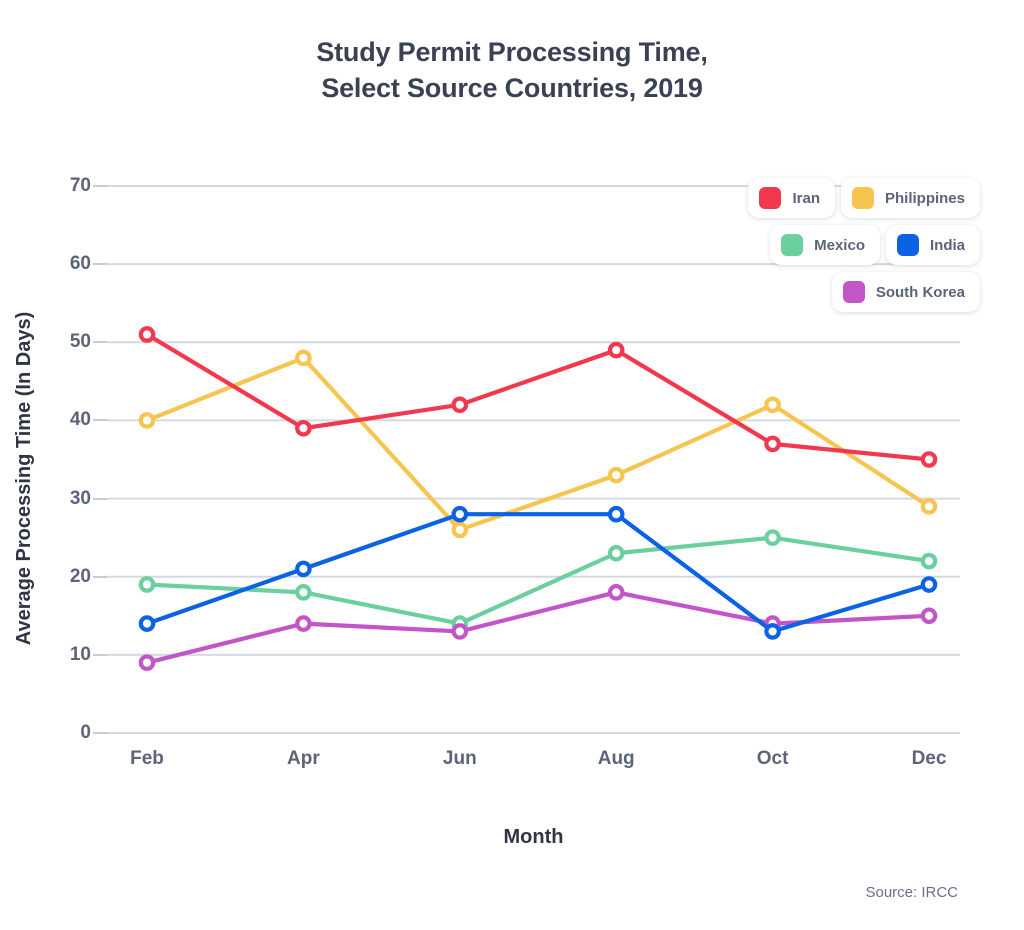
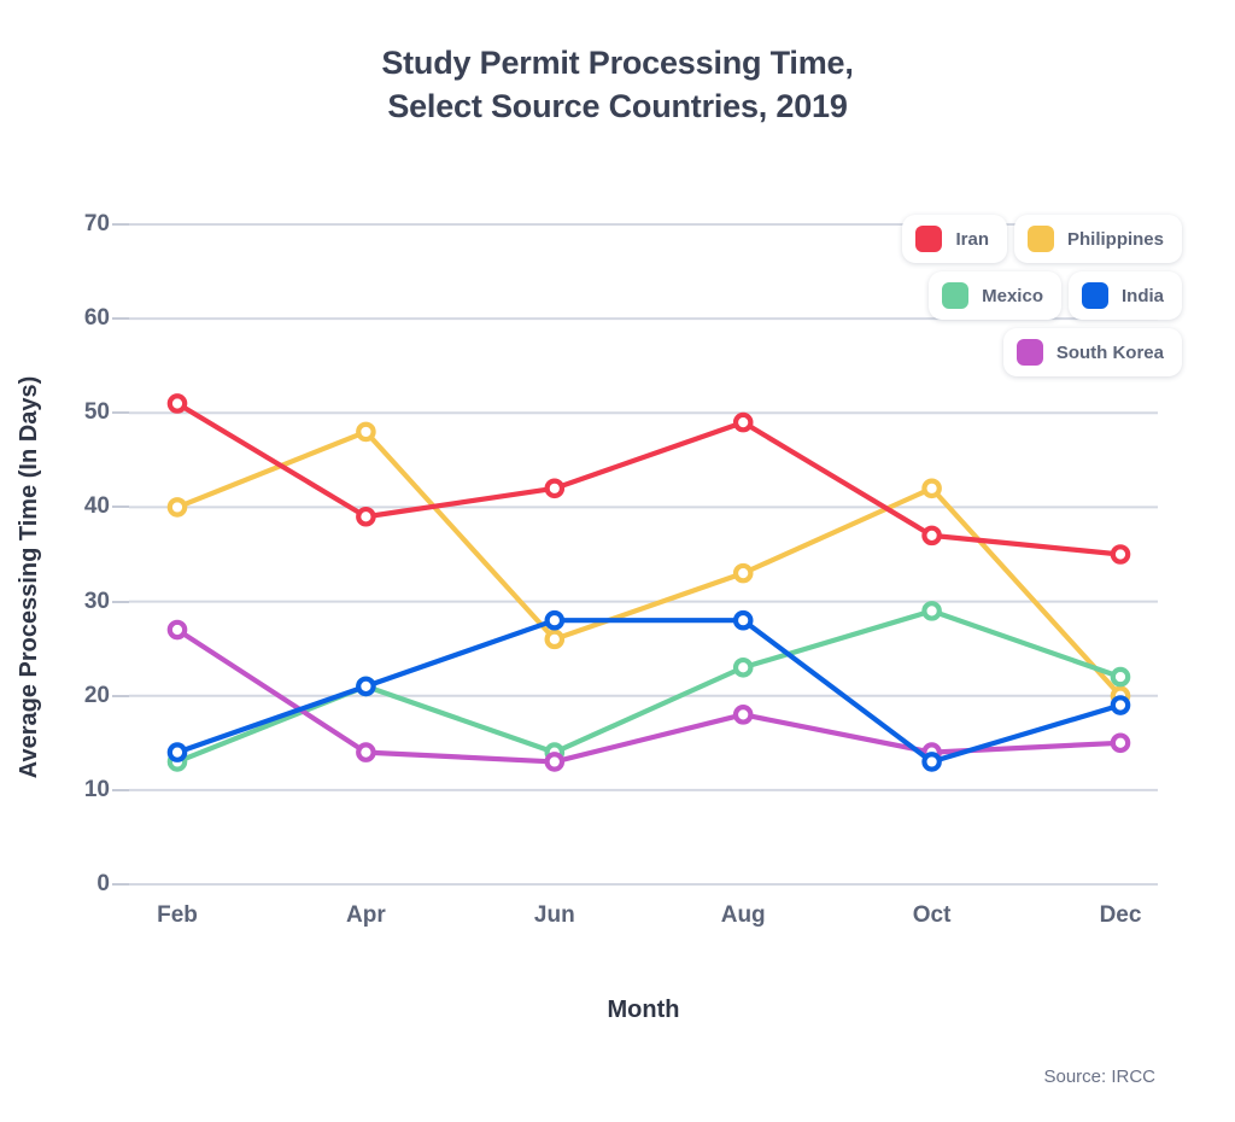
Mexico/Feb: 19 -> 13
South Korea/Feb: 9 -> 27
Mexico/Apr: 18 -> 21
Mexico/Oct: 25 -> 29
Philippines/Dec: 29 -> 20
